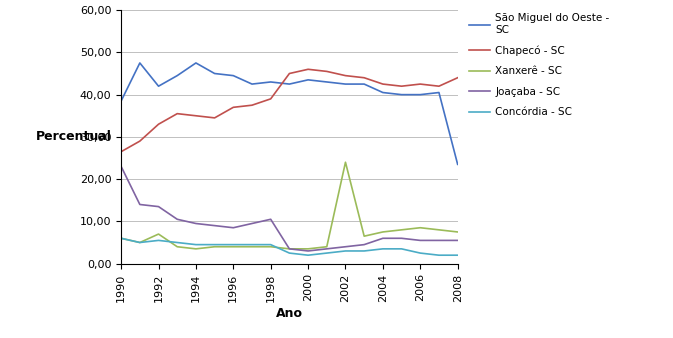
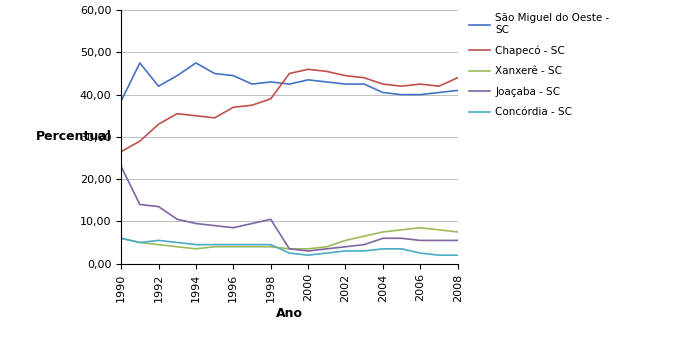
Xanxerê - SC/1992: 7,0 -> 4,5
Xanxerê - SC/2002: 24,0 -> 5,5
São Miguel do Oeste - SC/2008: 23,5 -> 41,0
